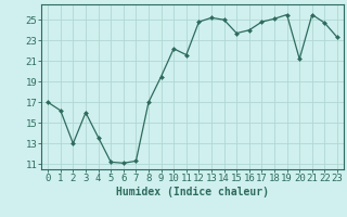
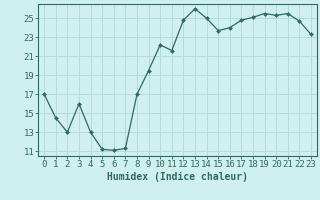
1: 16.2 -> 14.5
4: 13.6 -> 13.0
13: 25.2 -> 26.0
20: 21.2 -> 25.3
